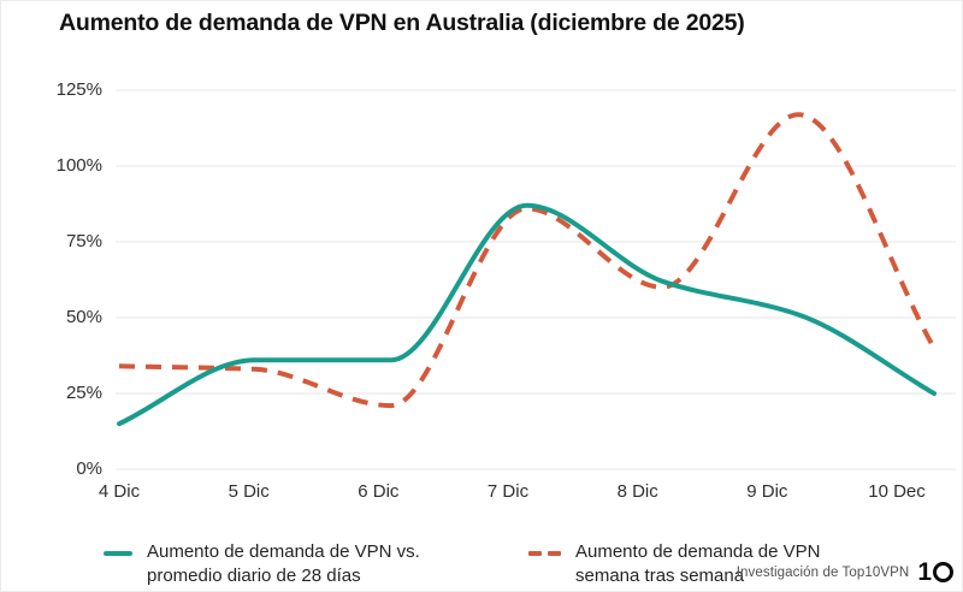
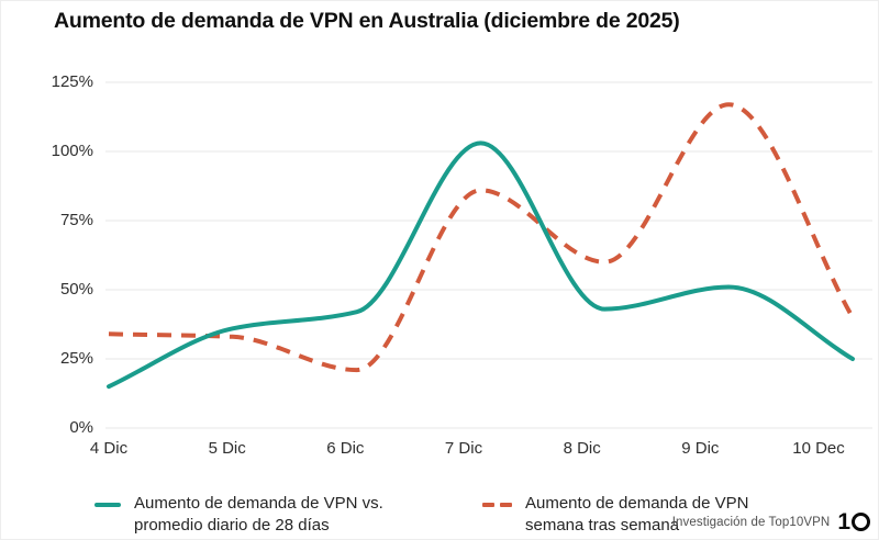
Aumento de demanda de VPN vs. promedio diario de 28 días/6 Dic: 36% -> 42%
Aumento de demanda de VPN vs. promedio diario de 28 días/7 Dic: 87% -> 103%
Aumento de demanda de VPN vs. promedio diario de 28 días/8 Dic: 62% -> 43%
